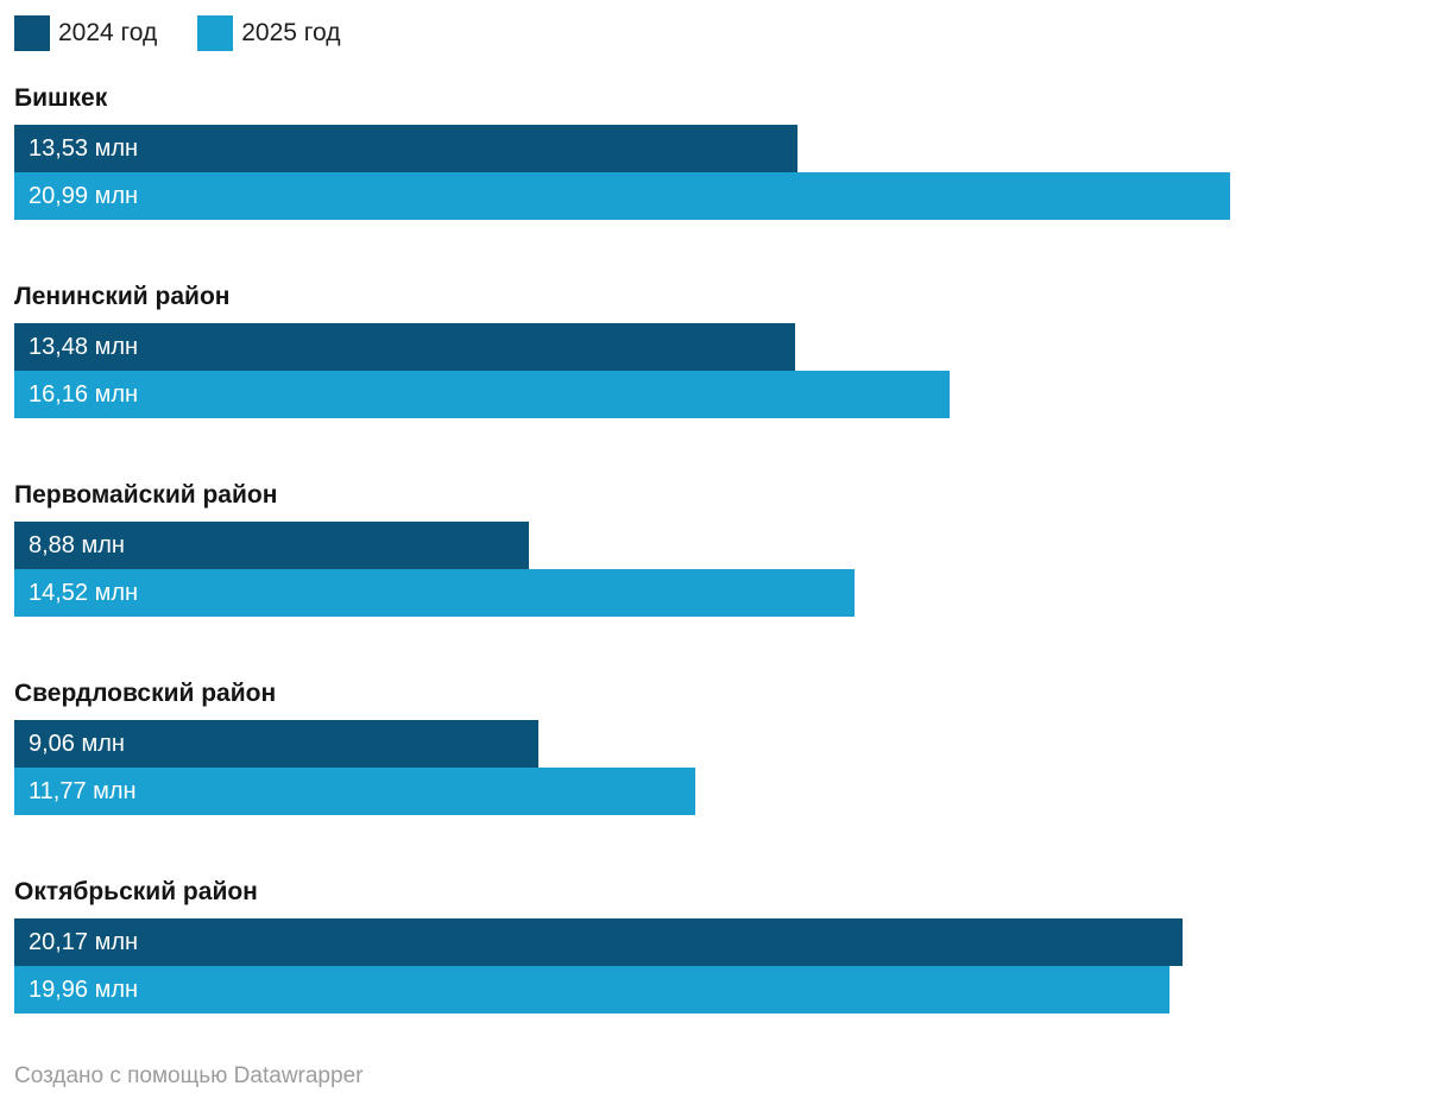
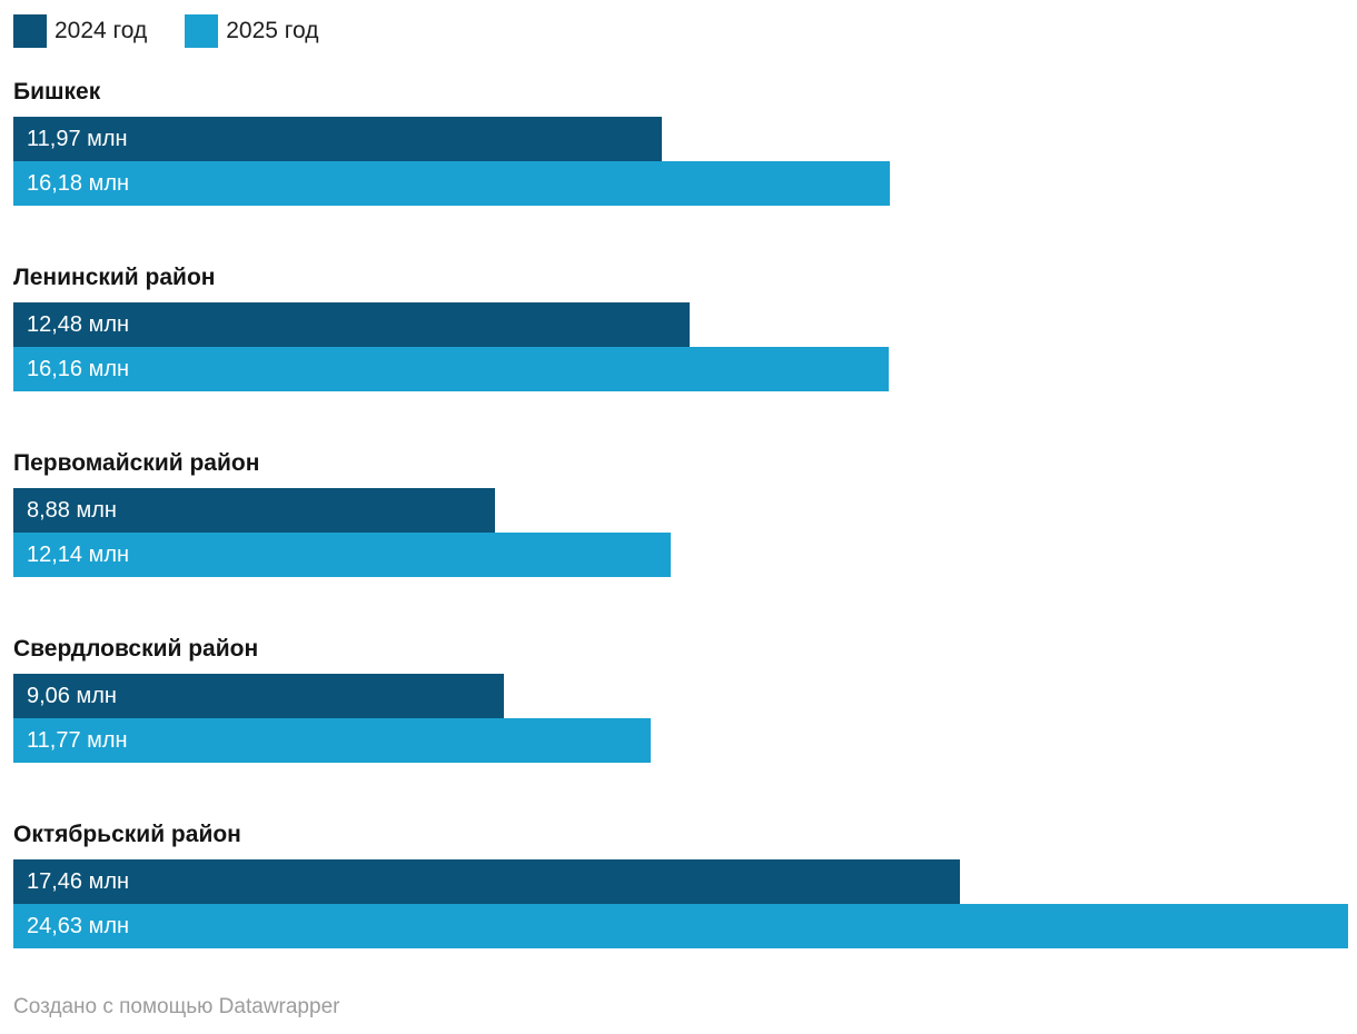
2024 год/Бишкек: 13,53 -> 11,97
2025 год/Бишкек: 20,99 -> 16,18
2024 год/Ленинский район: 13,48 -> 12,48
2025 год/Первомайский район: 14,52 -> 12,14
2024 год/Октябрьский район: 20,17 -> 17,46
2025 год/Октябрьский район: 19,96 -> 24,63
